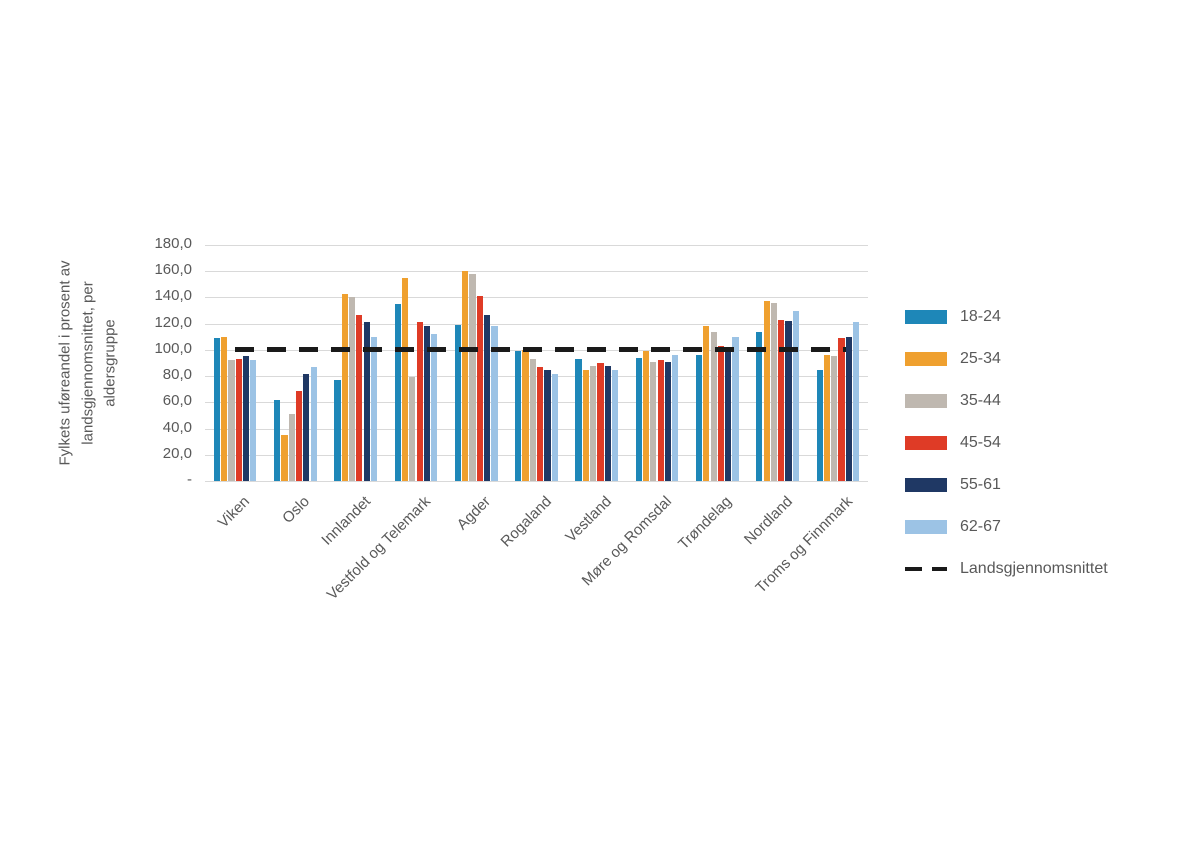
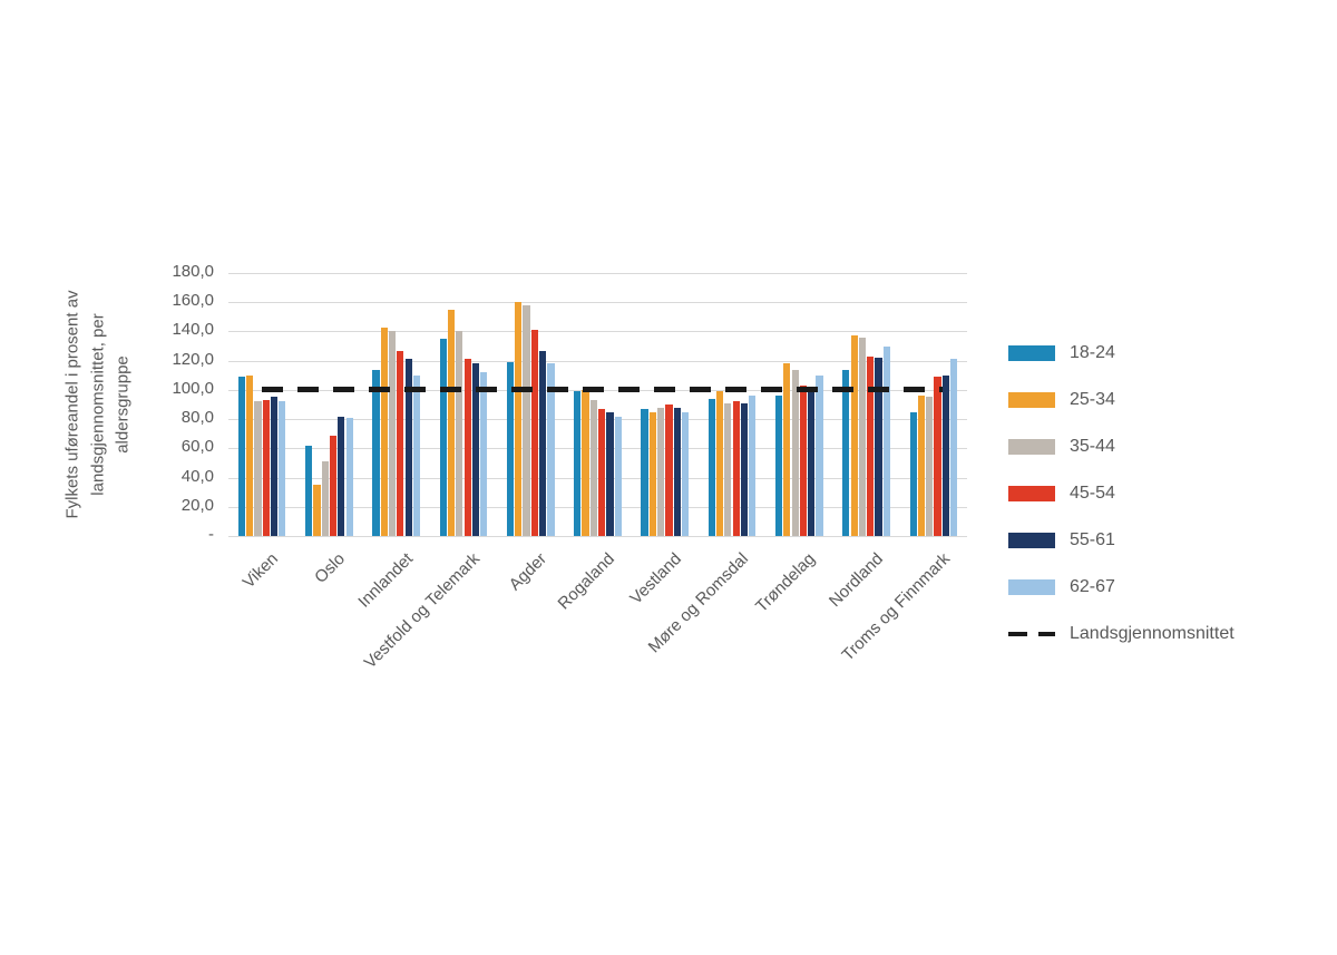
62-67/Oslo: 87 -> 81
18-24/Innlandet: 77 -> 114
35-44/Vestfold og Telemark: 79 -> 140
18-24/Vestland: 93 -> 87
